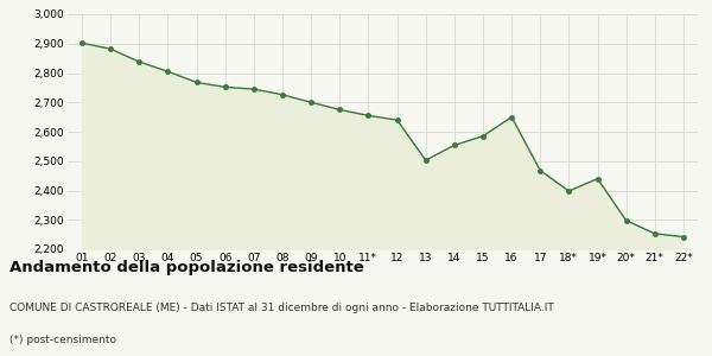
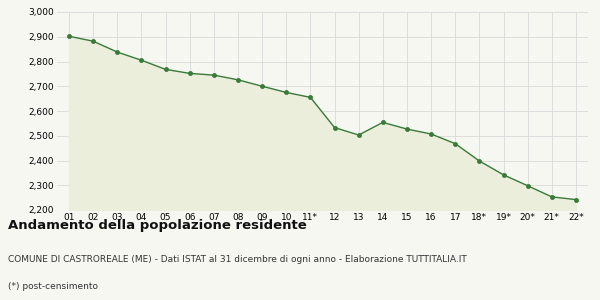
12: 2,640 -> 2,533
15: 2,585 -> 2,527
16: 2,650 -> 2,507
19*: 2,440 -> 2,342
